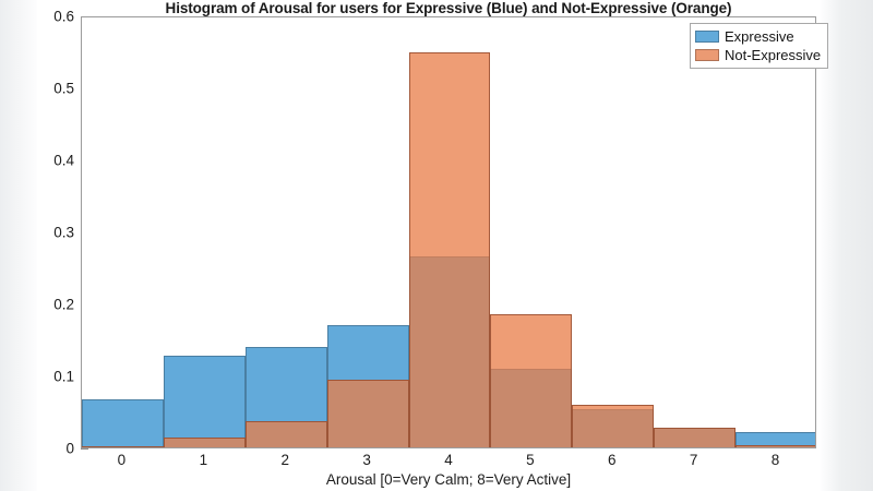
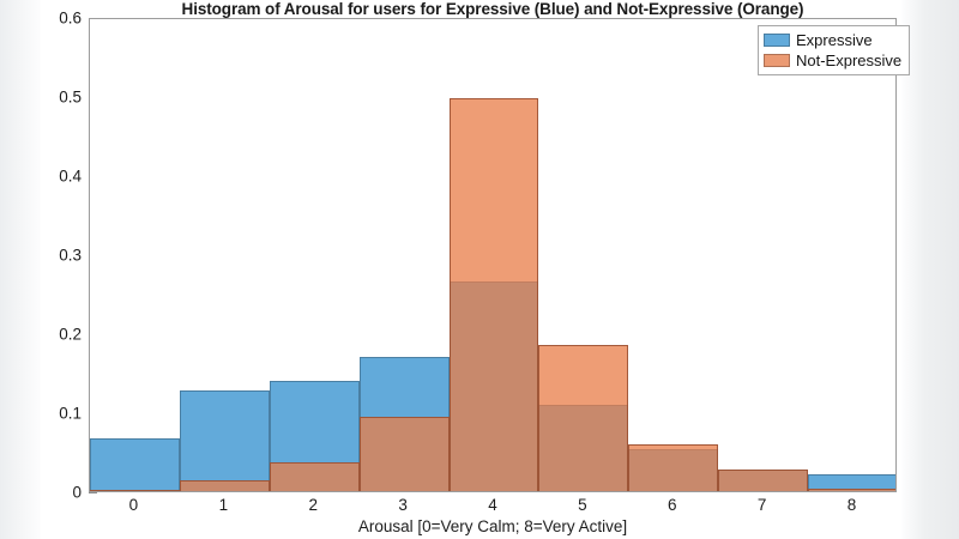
Not-Expressive/4: 0.55 -> 0.50
